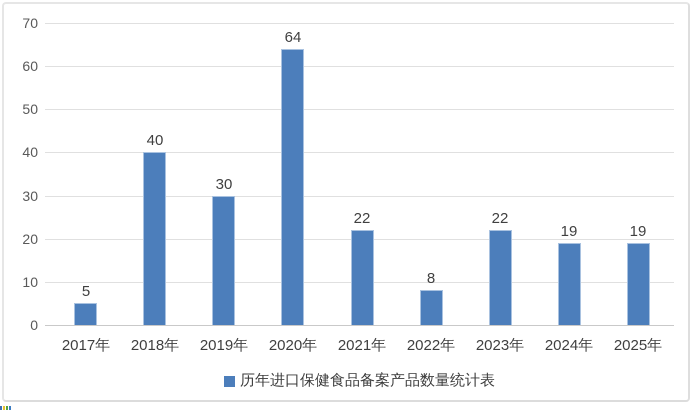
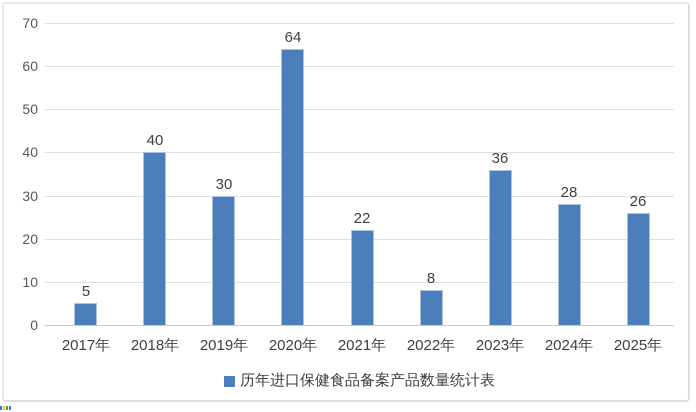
2023年: 22 -> 36
2024年: 19 -> 28
2025年: 19 -> 26
